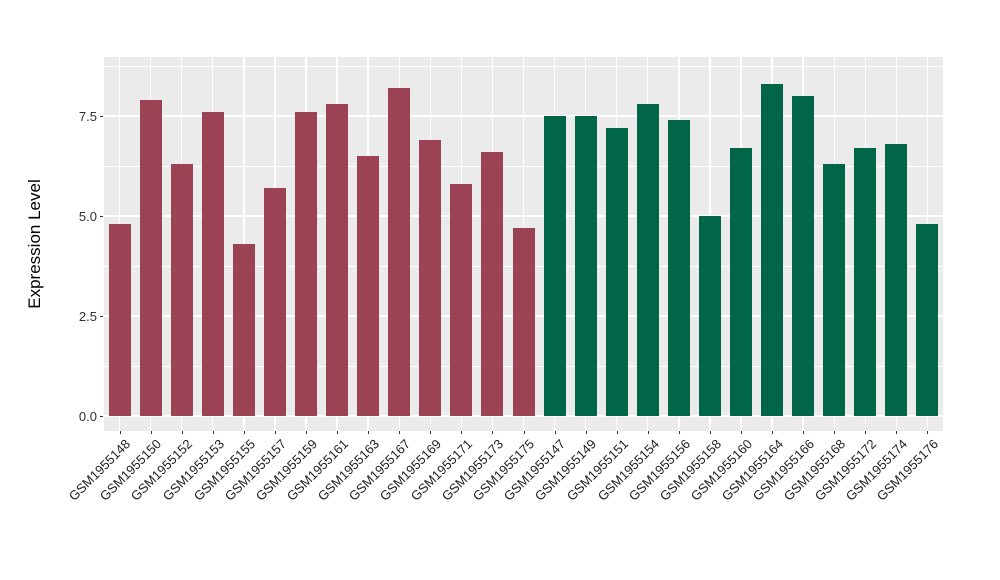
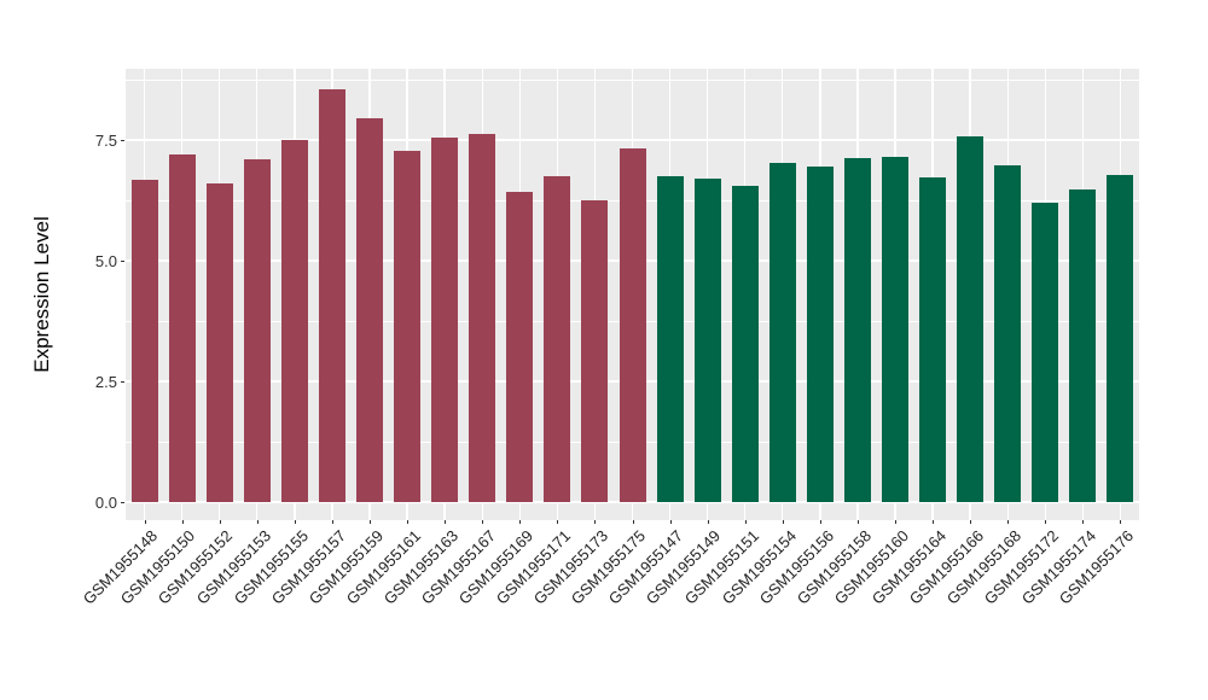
GSM1955148: 4.8 -> 6.7
GSM1955150: 7.9 -> 7.2
GSM1955152: 6.3 -> 6.6
GSM1955153: 7.6 -> 7.1
GSM1955155: 4.3 -> 7.5
GSM1955157: 5.7 -> 8.6
GSM1955159: 7.6 -> 8.0
GSM1955161: 7.8 -> 7.3
GSM1955163: 6.5 -> 7.5
GSM1955167: 8.2 -> 7.6
GSM1955169: 6.9 -> 6.4
GSM1955171: 5.8 -> 6.8
GSM1955173: 6.6 -> 6.2
GSM1955175: 4.7 -> 7.3
GSM1955147: 7.5 -> 6.8
GSM1955149: 7.5 -> 6.7
GSM1955151: 7.2 -> 6.5
GSM1955154: 7.8 -> 7.0
GSM1955156: 7.4 -> 7.0
GSM1955158: 5.0 -> 7.1
GSM1955160: 6.7 -> 7.2
GSM1955164: 8.3 -> 6.7
GSM1955166: 8.0 -> 7.6
GSM1955168: 6.3 -> 7.0
GSM1955172: 6.7 -> 6.2
GSM1955174: 6.8 -> 6.5
GSM1955176: 4.8 -> 6.8
